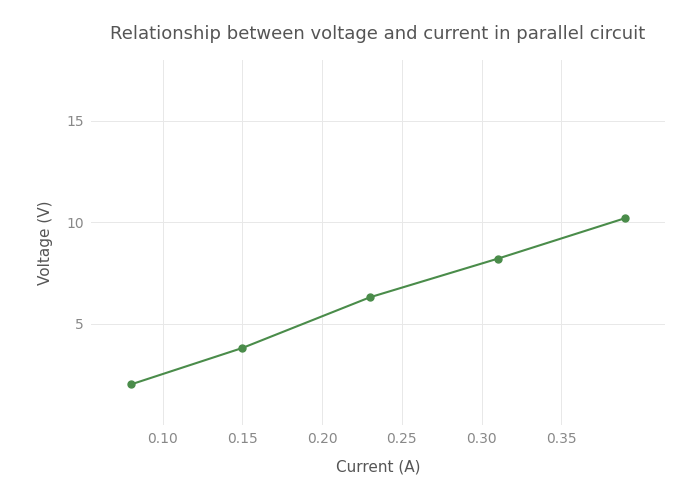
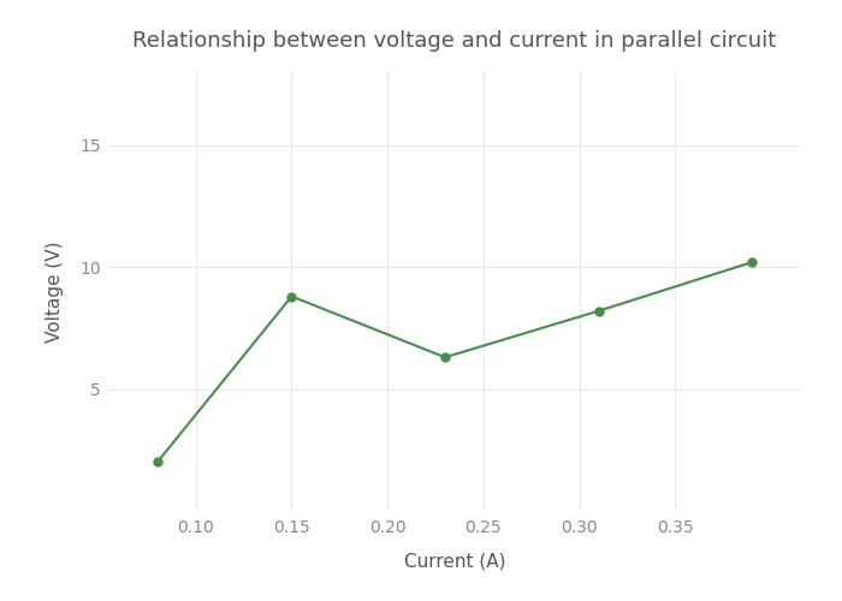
0.15: 3.8 -> 8.8
